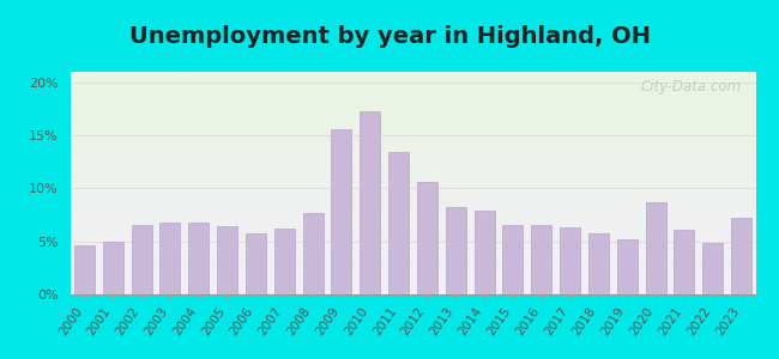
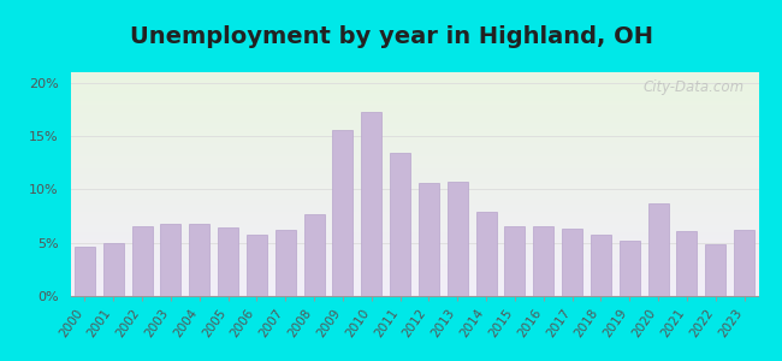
2013: 8.2% -> 10.7%
2023: 7.2% -> 6.2%
